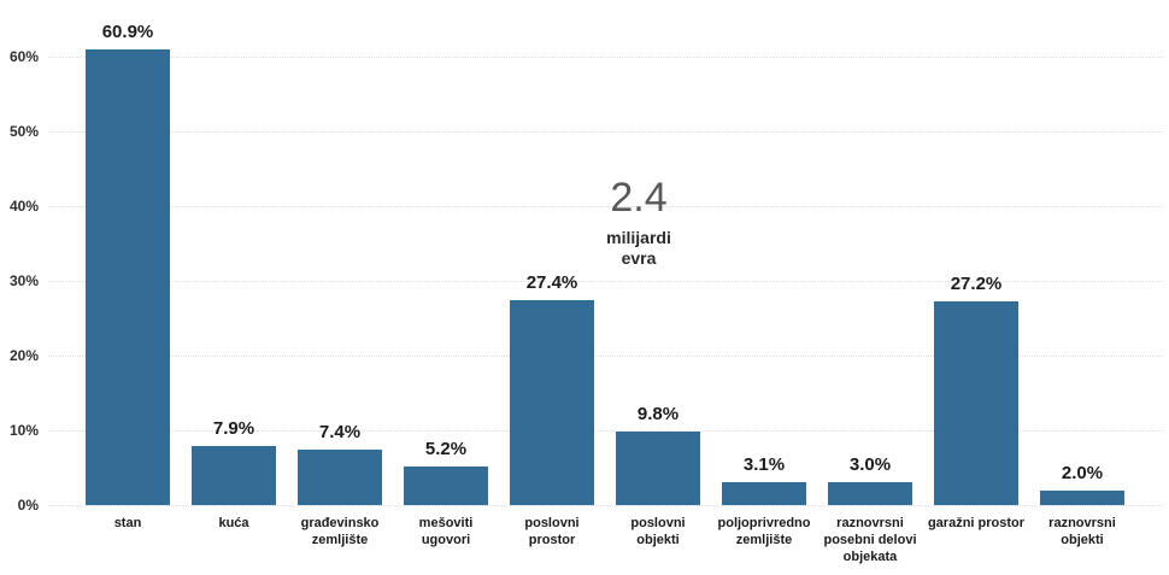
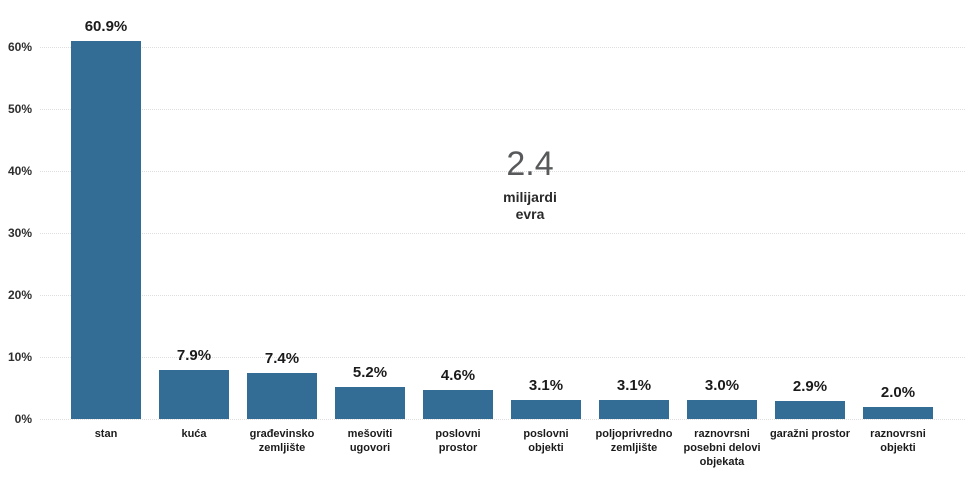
poslovni prostor: 27.4% -> 4.6%
poslovni objekti: 9.8% -> 3.1%
garažni prostor: 27.2% -> 2.9%
